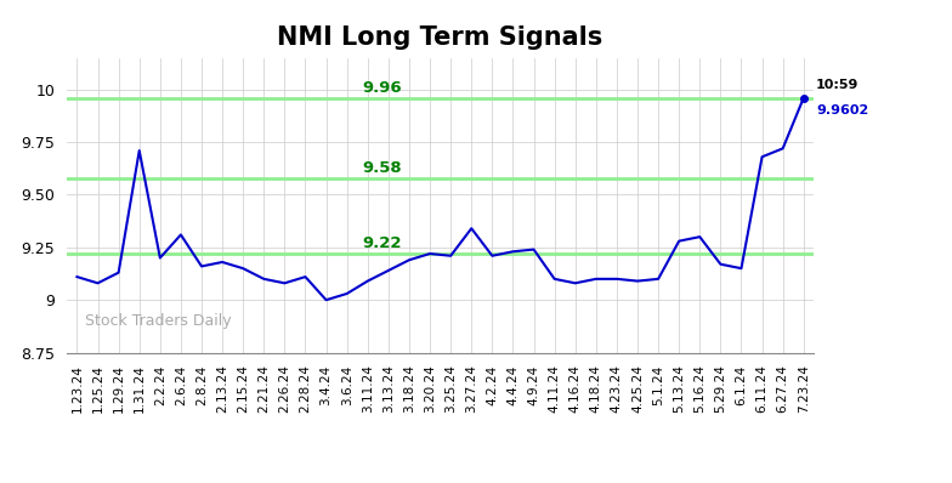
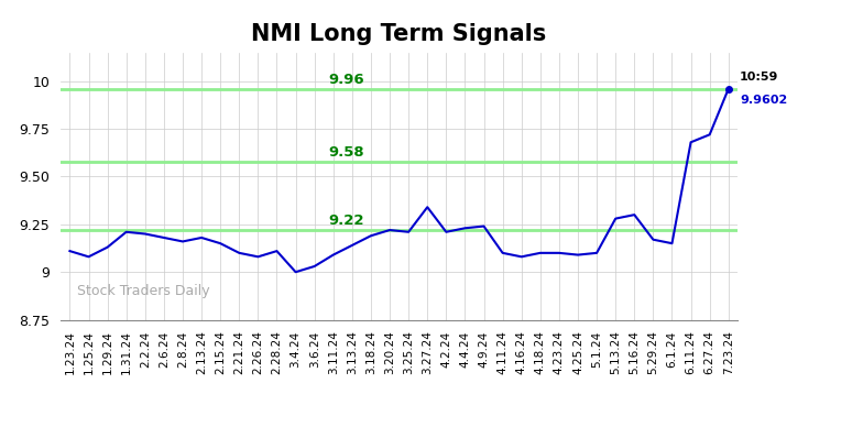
1.31.24: 9.71 -> 9.21
2.6.24: 9.31 -> 9.18
